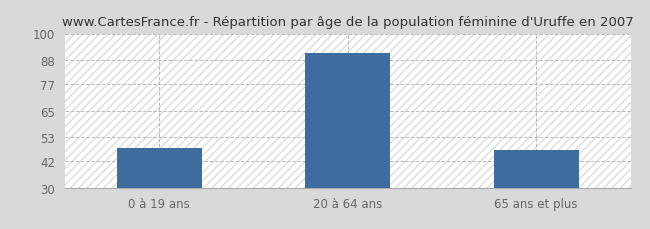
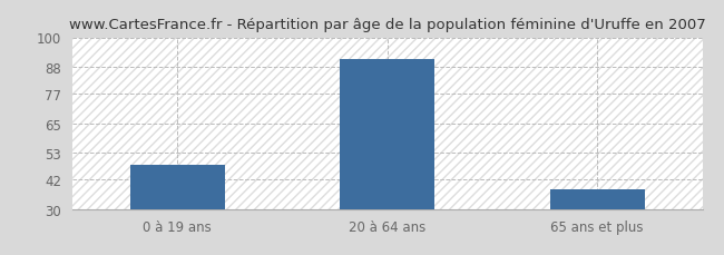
65 ans et plus: 47 -> 38
